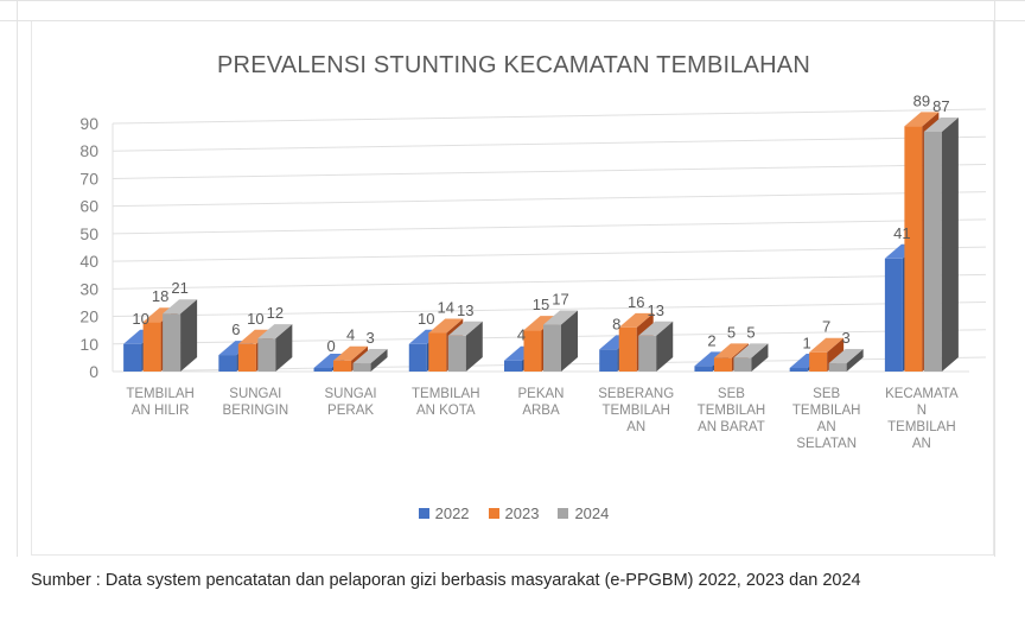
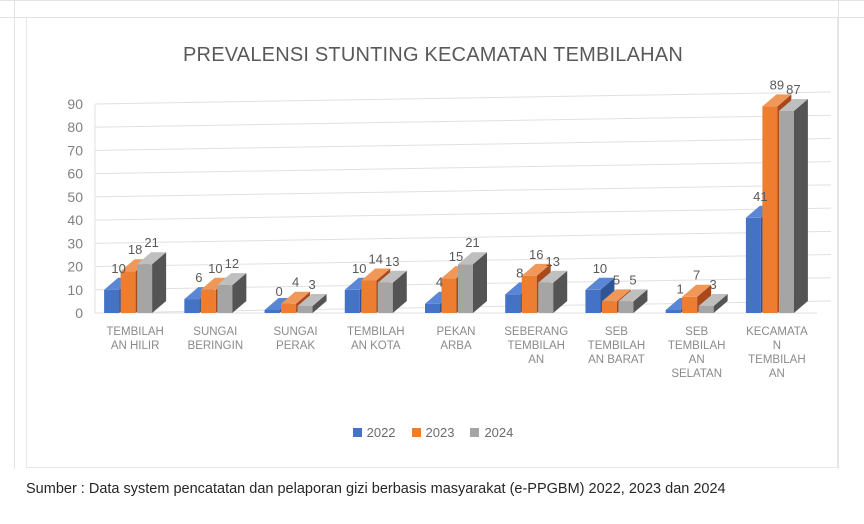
2024/PEKAN ARBA: 17 -> 21
2022/SEB TEMBILAHAN BARAT: 2 -> 10
